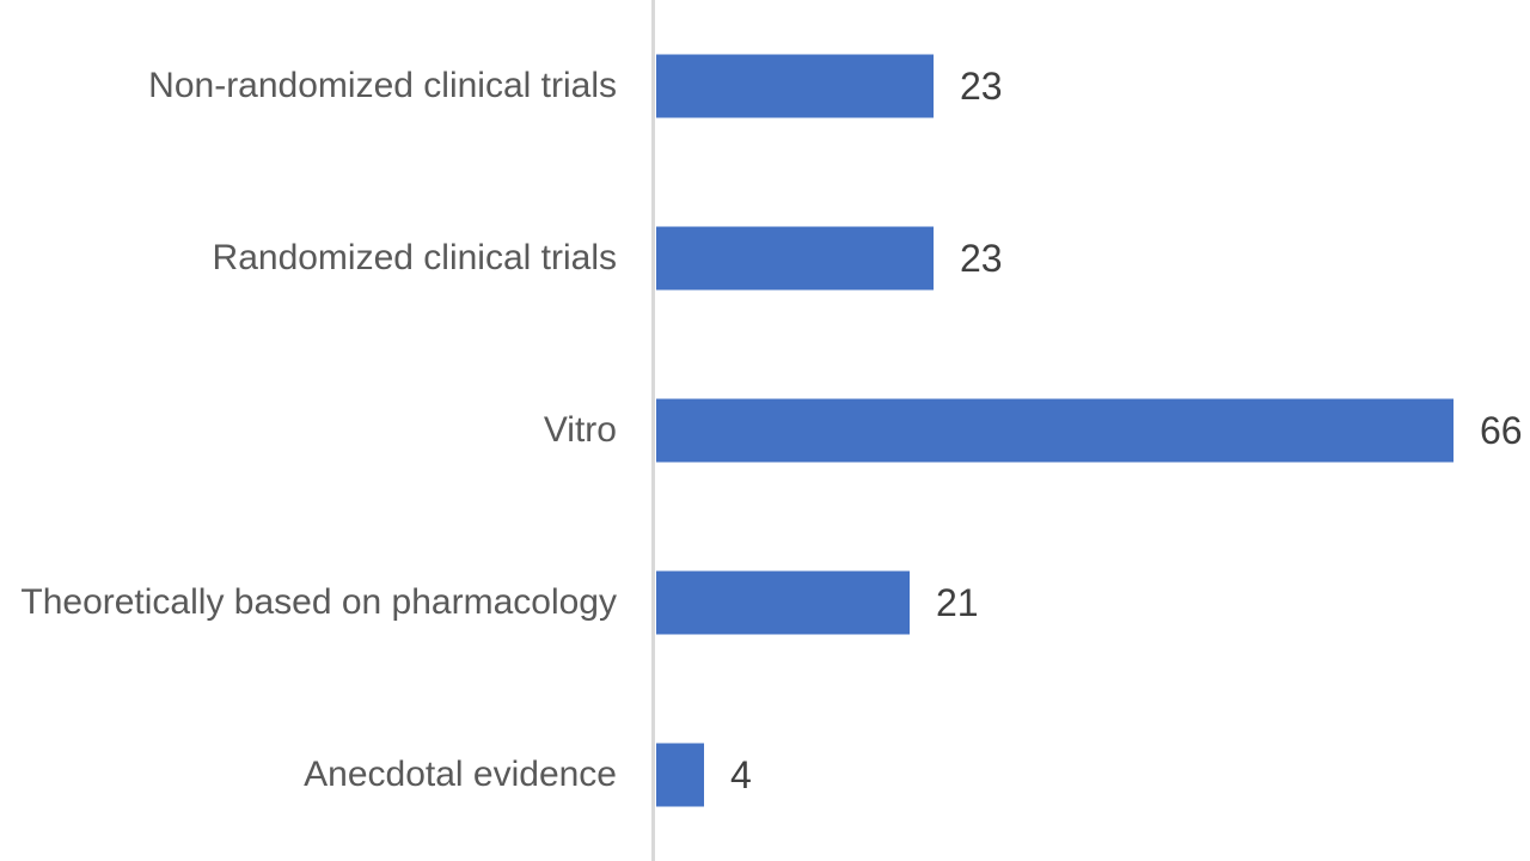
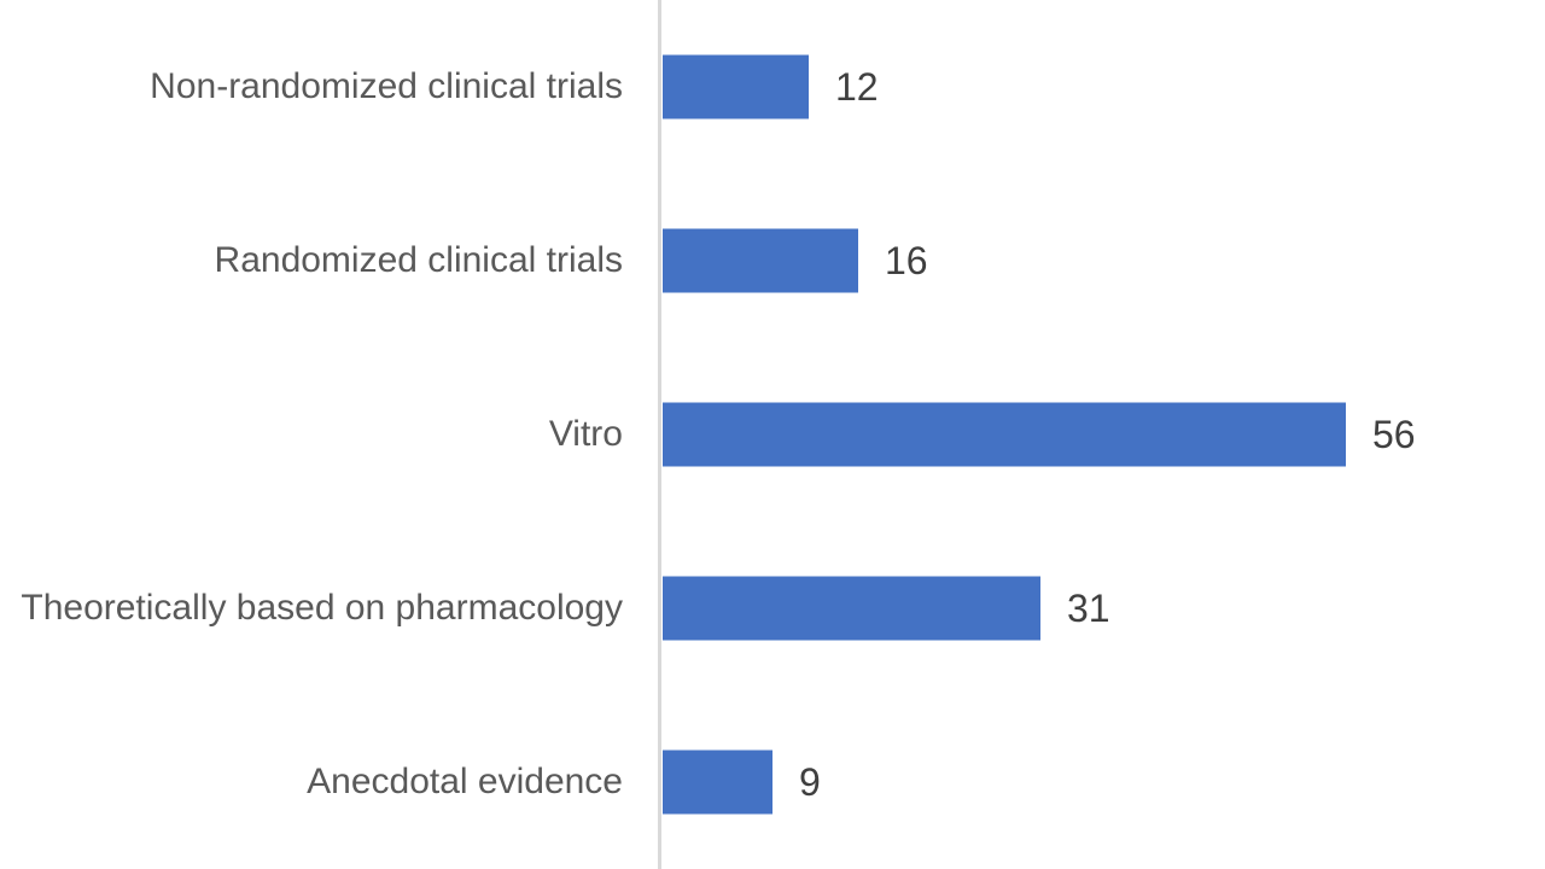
Non-randomized clinical trials: 23 -> 12
Randomized clinical trials: 23 -> 16
Vitro: 66 -> 56
Theoretically based on pharmacology: 21 -> 31
Anecdotal evidence: 4 -> 9
